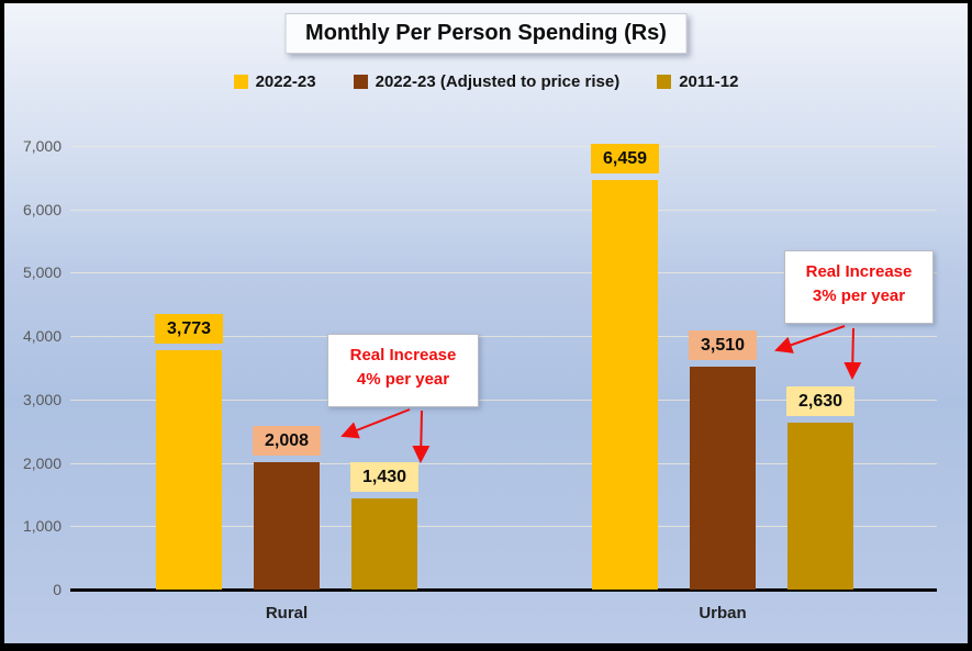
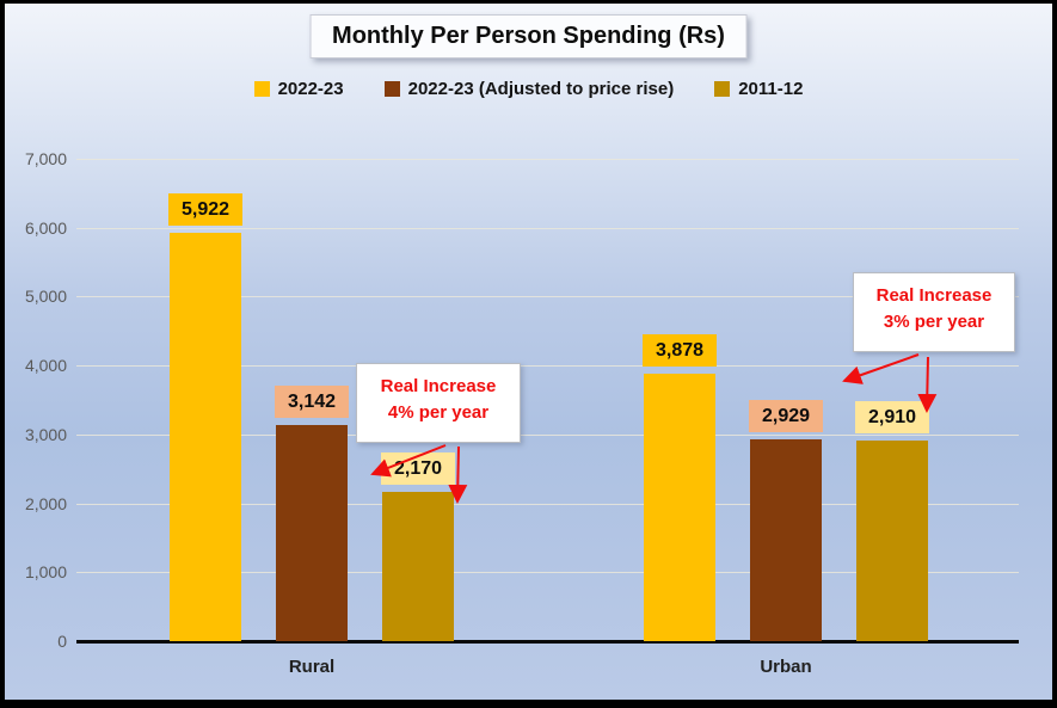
2022-23/Rural: 3,773 -> 5,922
2022-23 (Adjusted to price rise)/Rural: 2,008 -> 3,142
2011-12/Rural: 1,430 -> 2,170
2022-23/Urban: 6,459 -> 3,878
2022-23 (Adjusted to price rise)/Urban: 3,510 -> 2,929
2011-12/Urban: 2,630 -> 2,910
